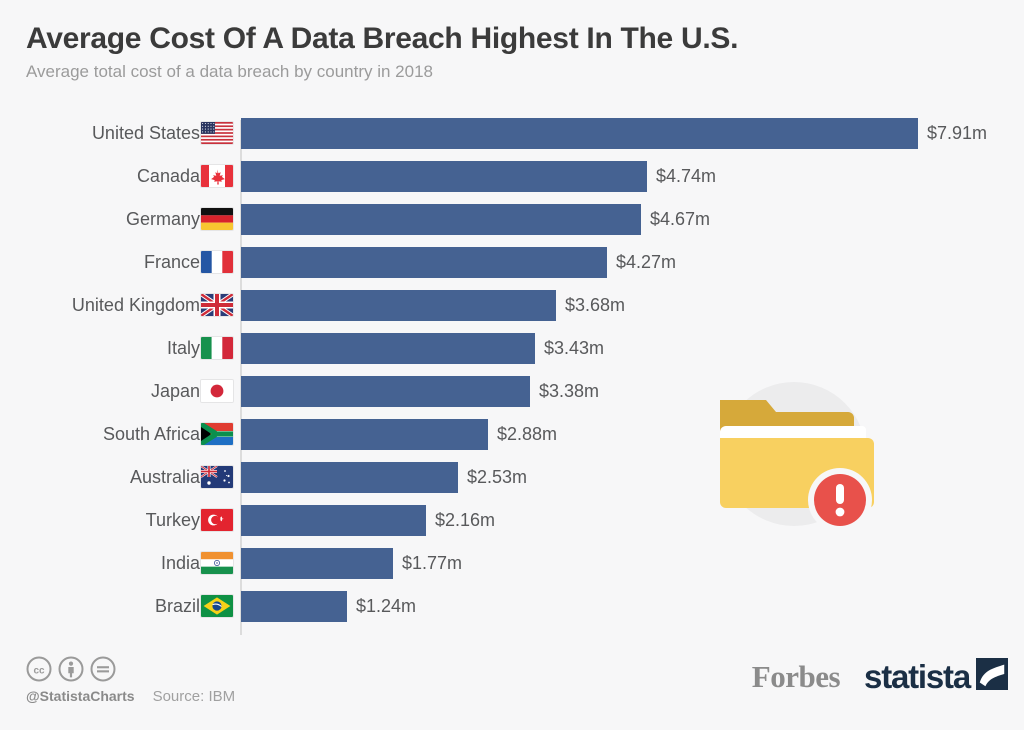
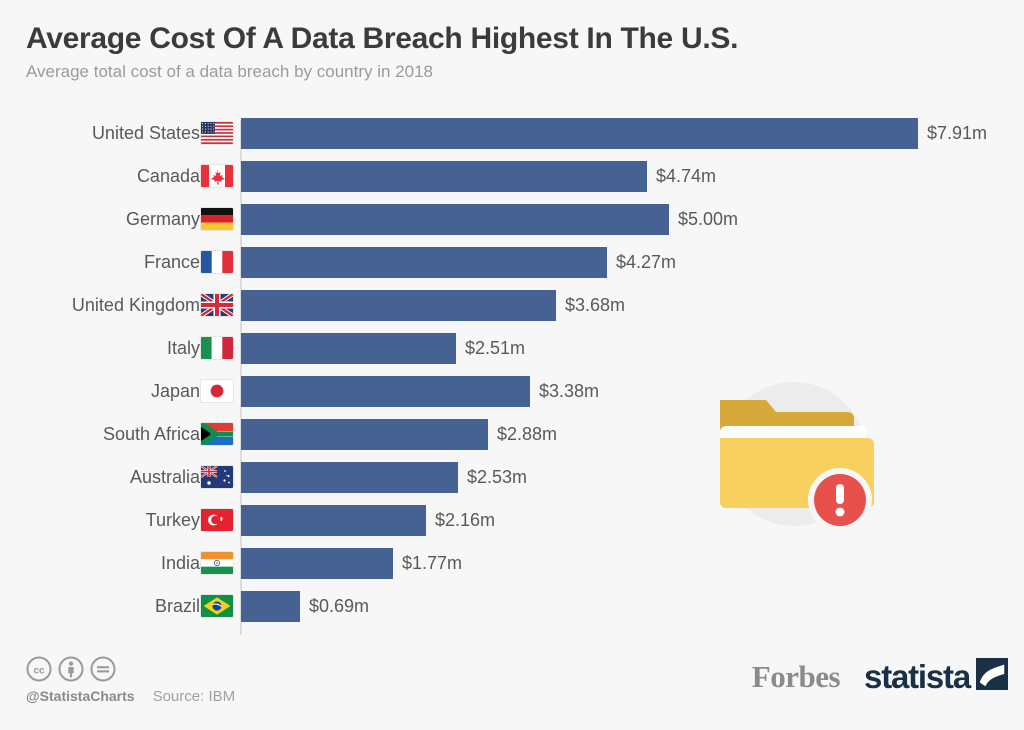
Germany: $4.67m -> $5.00m
Italy: $3.43m -> $2.51m
Brazil: $1.24m -> $0.69m
